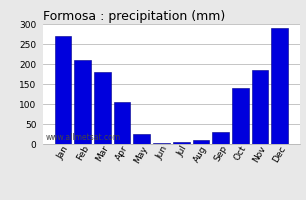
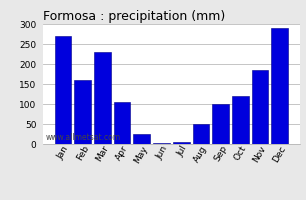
Feb: 210 -> 160
Mar: 180 -> 230
Aug: 10 -> 50
Sep: 30 -> 100
Oct: 140 -> 120
